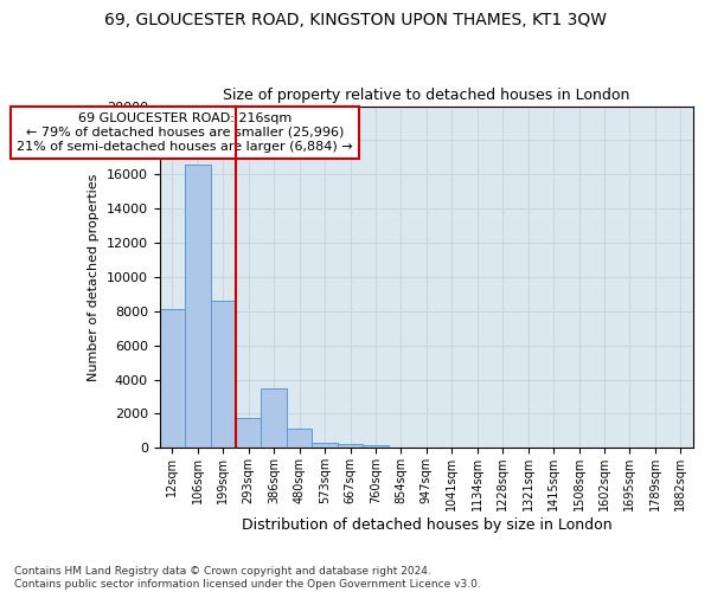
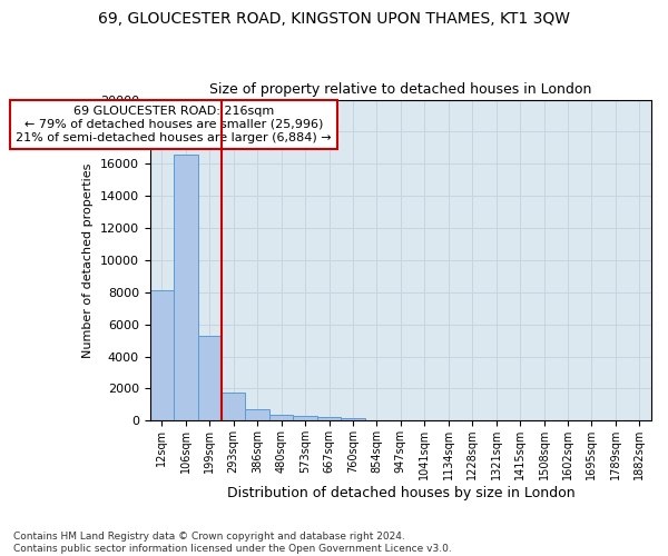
199sqm: 8600 -> 5300
386sqm: 3500 -> 700
480sqm: 1100 -> 400
